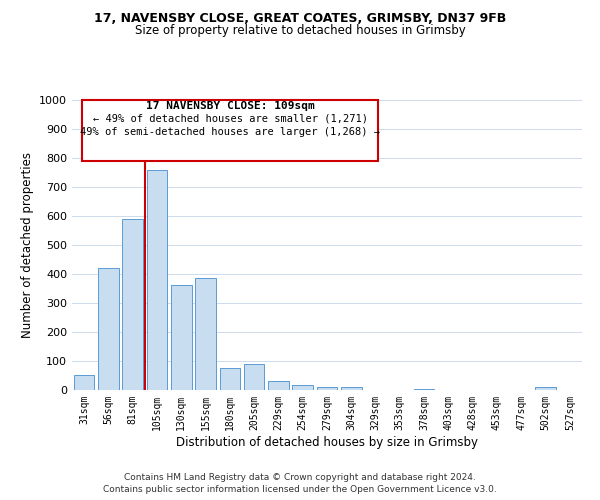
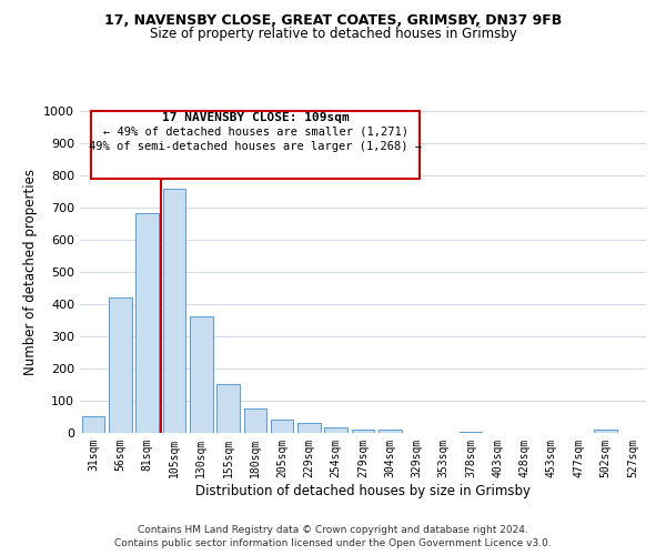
81sqm: 590 -> 682
155sqm: 385 -> 153
205sqm: 90 -> 40
